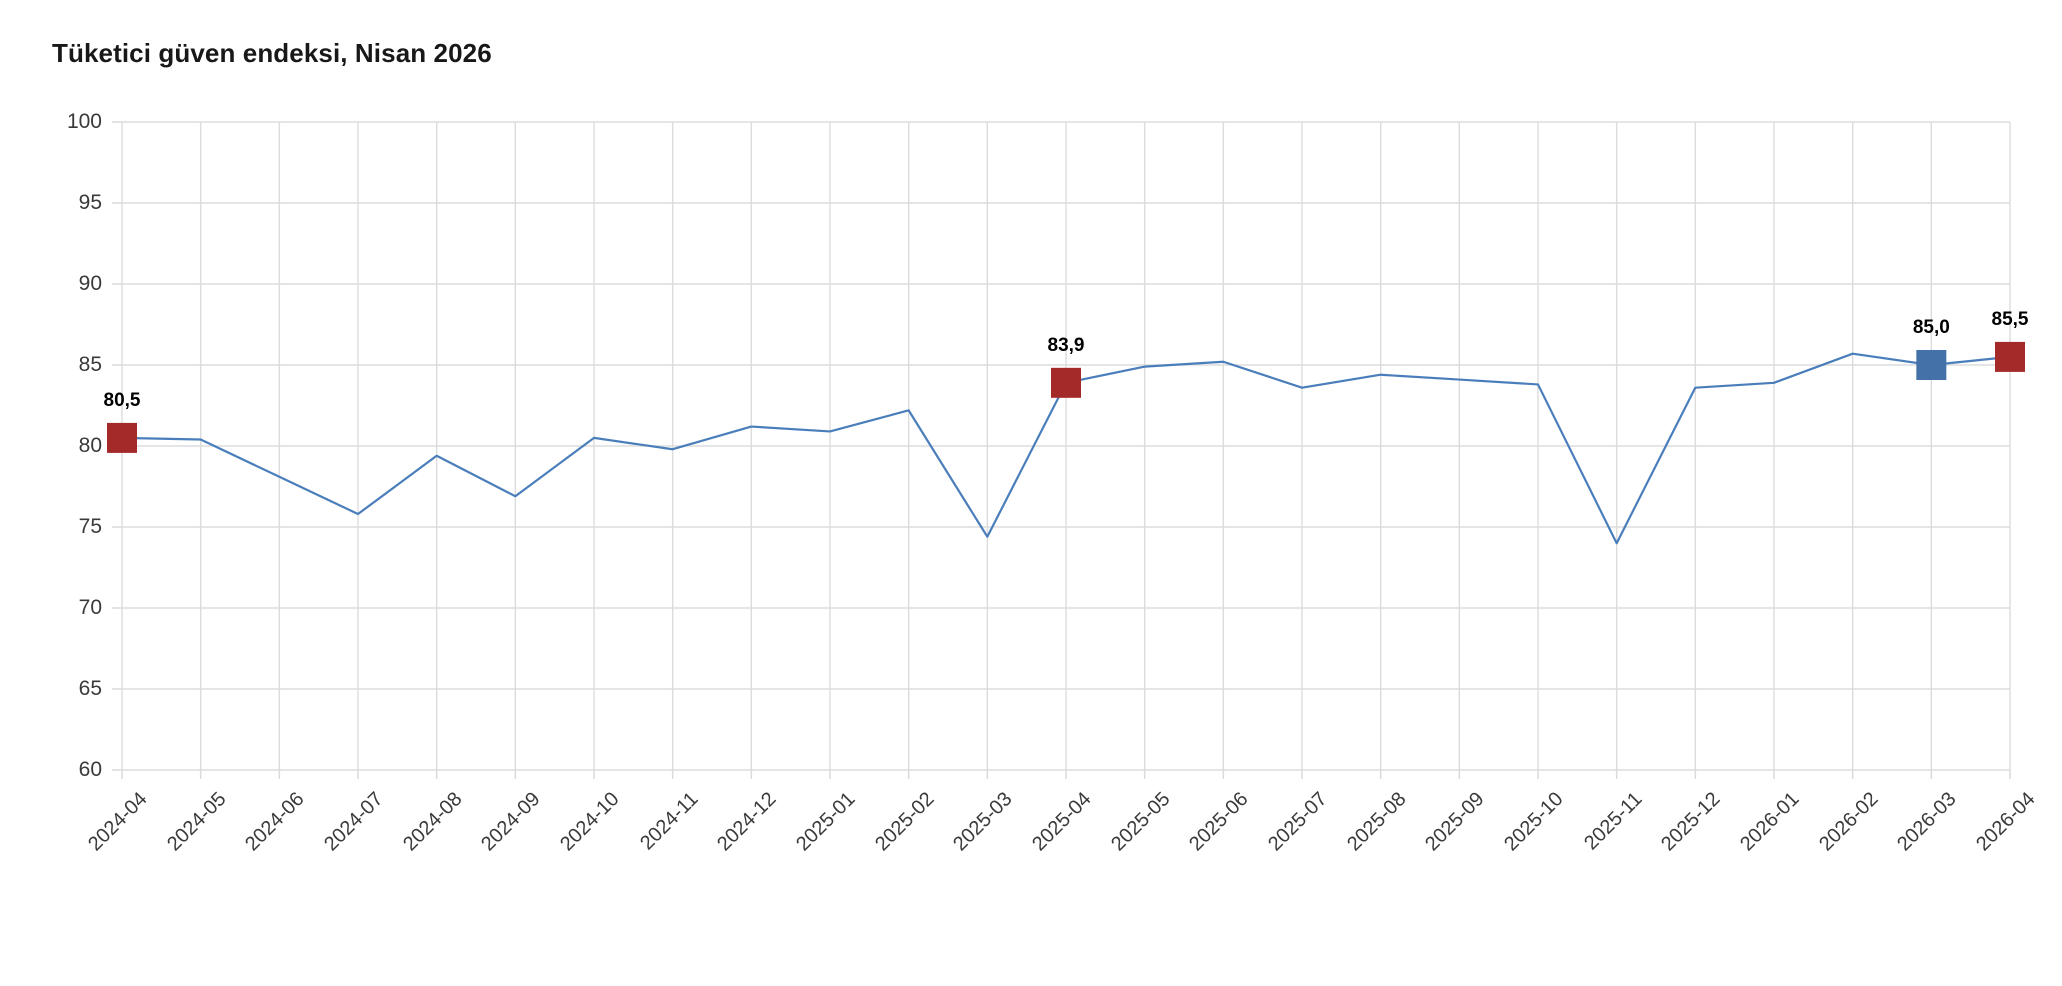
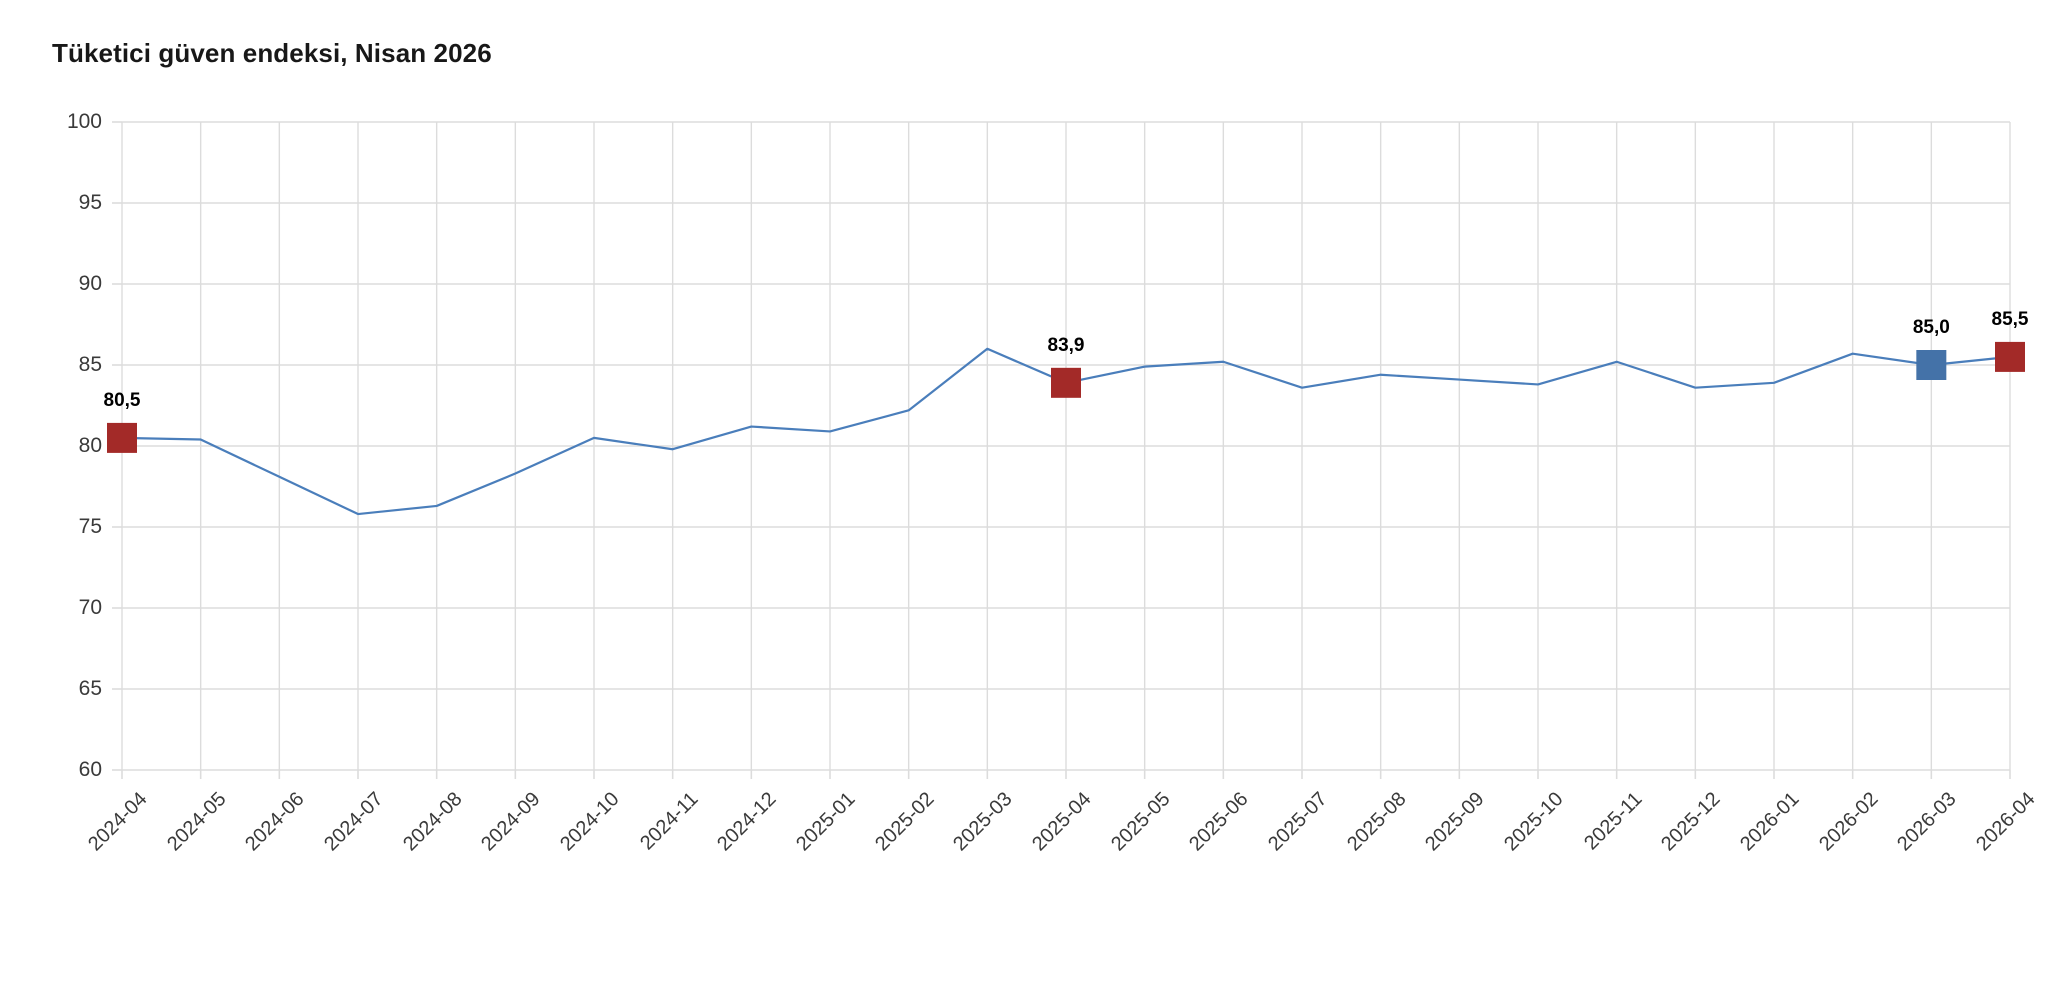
2024-08: 79.4 -> 76.3
2024-09: 76.9 -> 78.3
2025-03: 74.4 -> 86.0
2025-11: 74.0 -> 85.2
